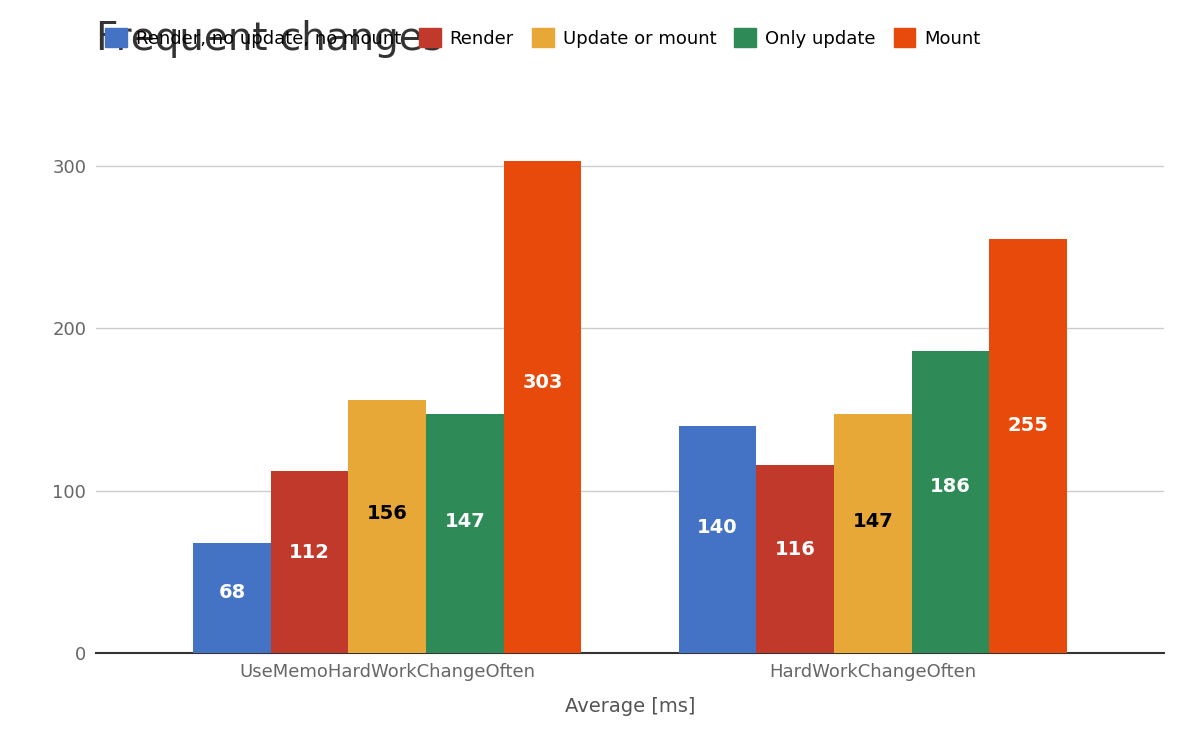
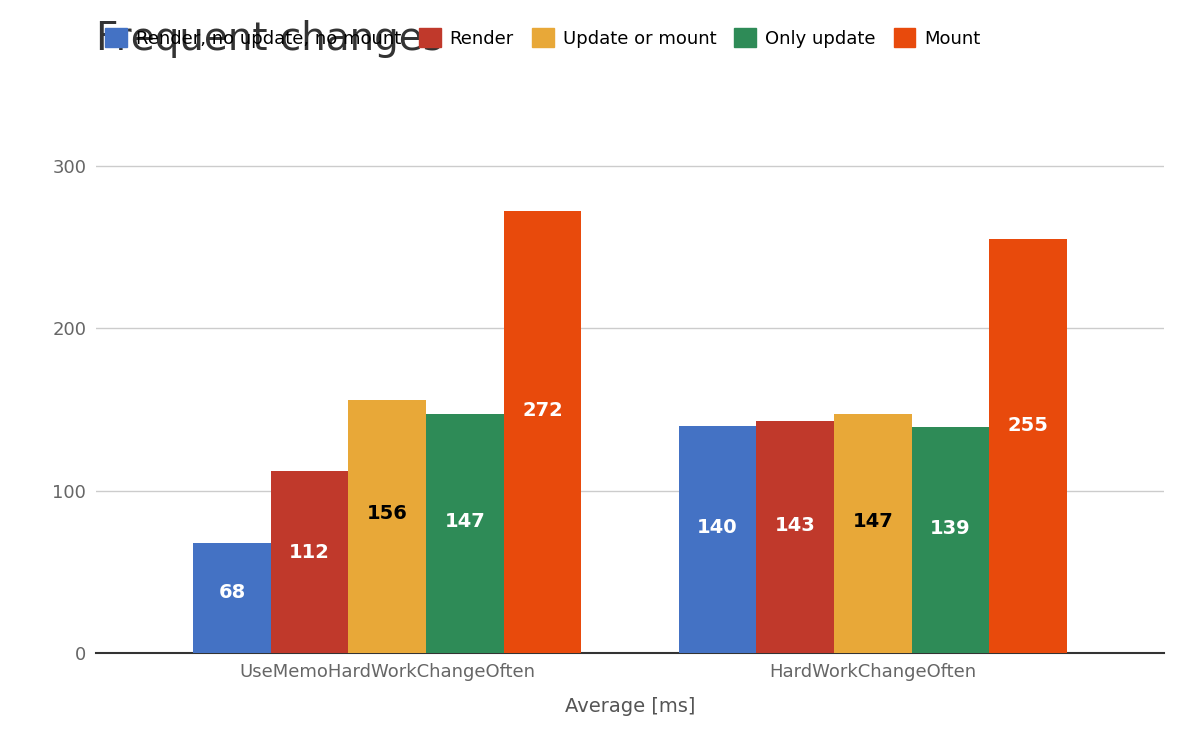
Mount/UseMemoHardWorkChangeOften: 303 -> 272
Render/HardWorkChangeOften: 116 -> 143
Only update/HardWorkChangeOften: 186 -> 139
